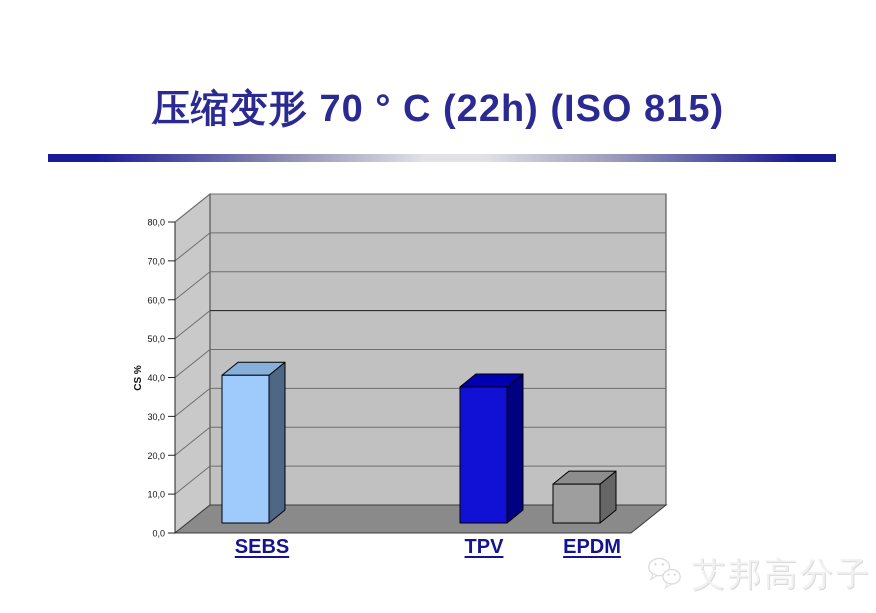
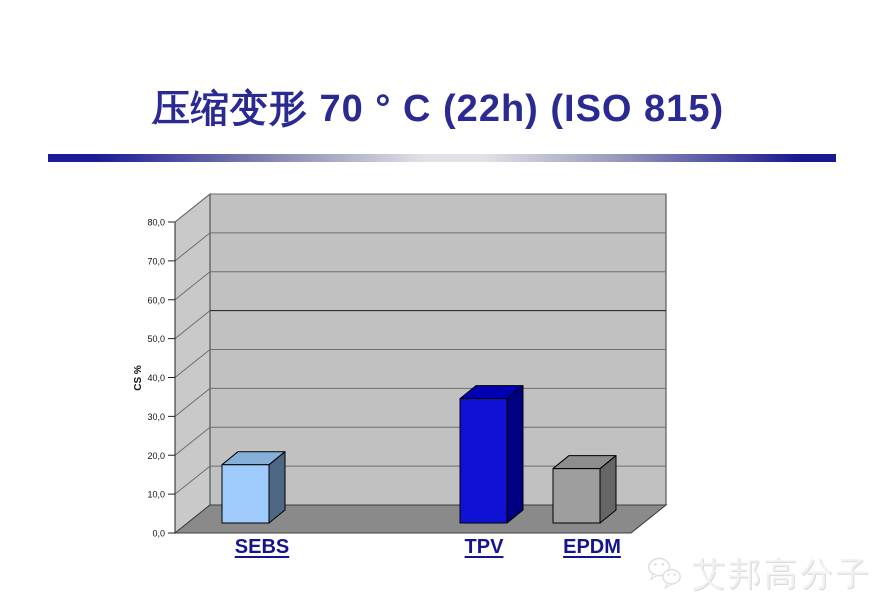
SEBS: 38 -> 15
TPV: 35 -> 32
EPDM: 10 -> 14
